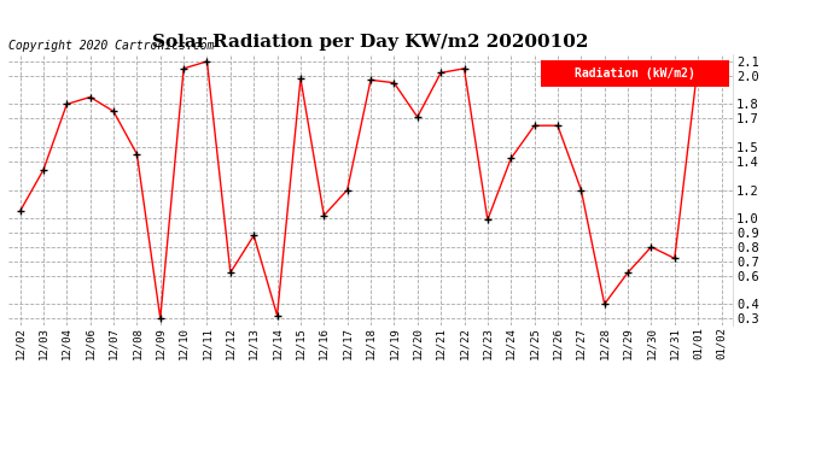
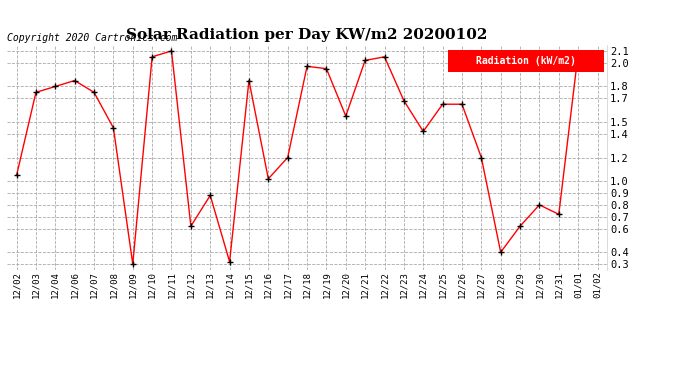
12/03: 1.34 -> 1.75
12/15: 1.98 -> 1.85
12/20: 1.71 -> 1.55
12/23: 0.99 -> 1.68
